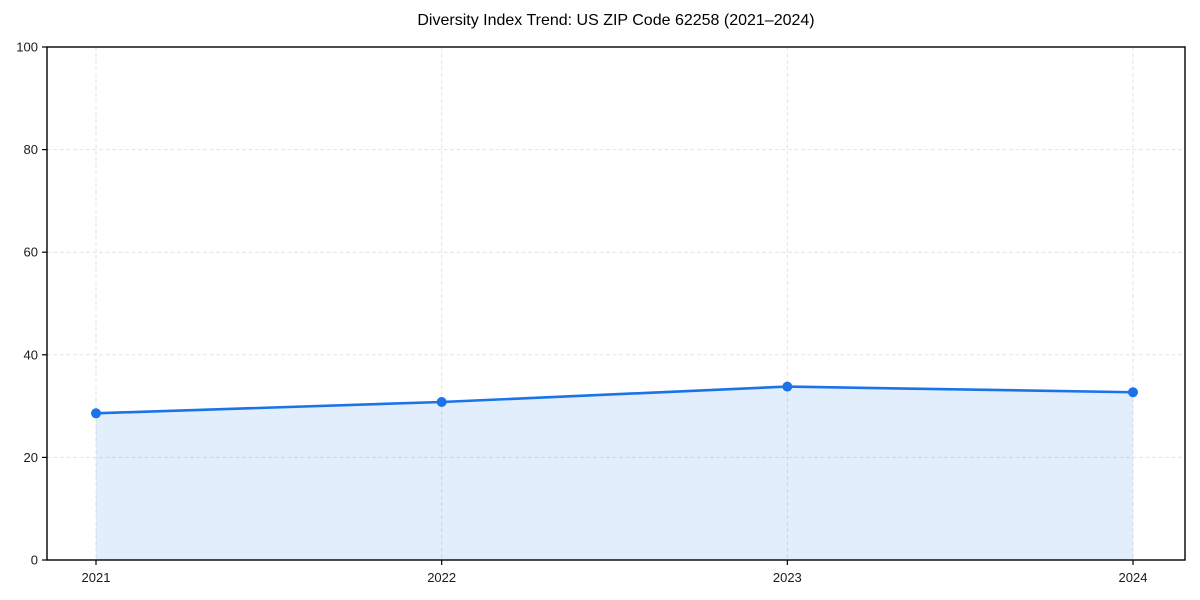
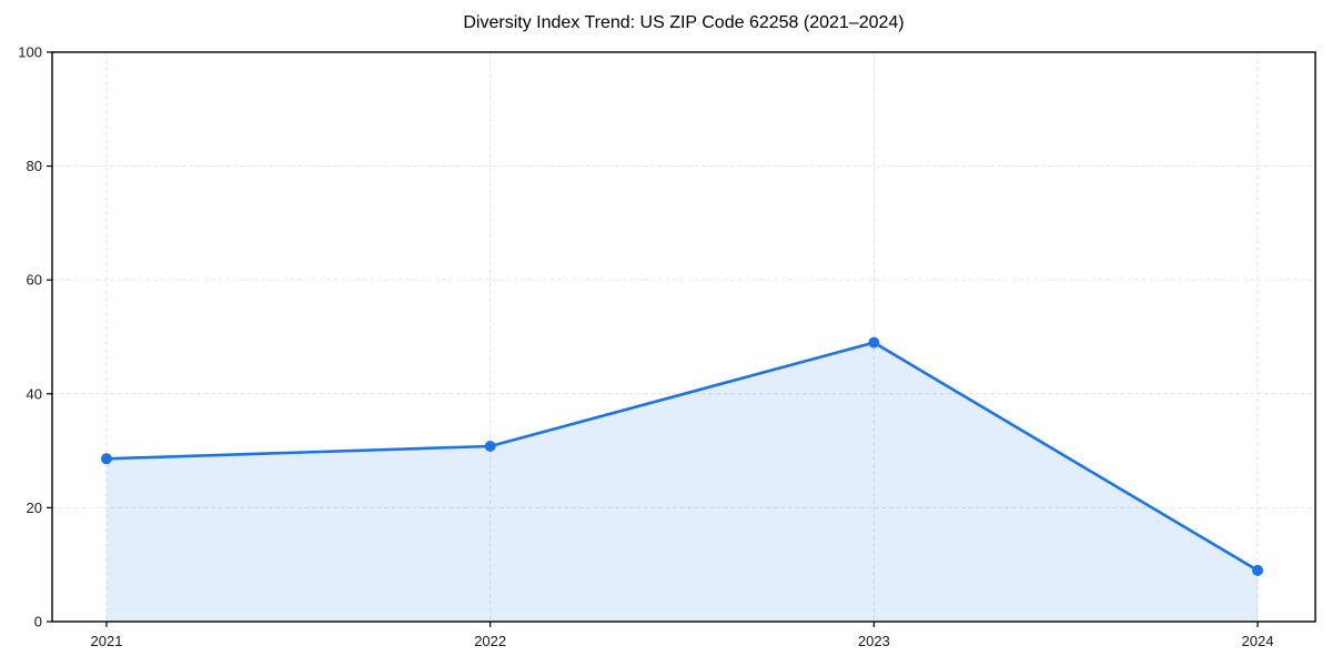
2023: 34 -> 49
2024: 33 -> 9
